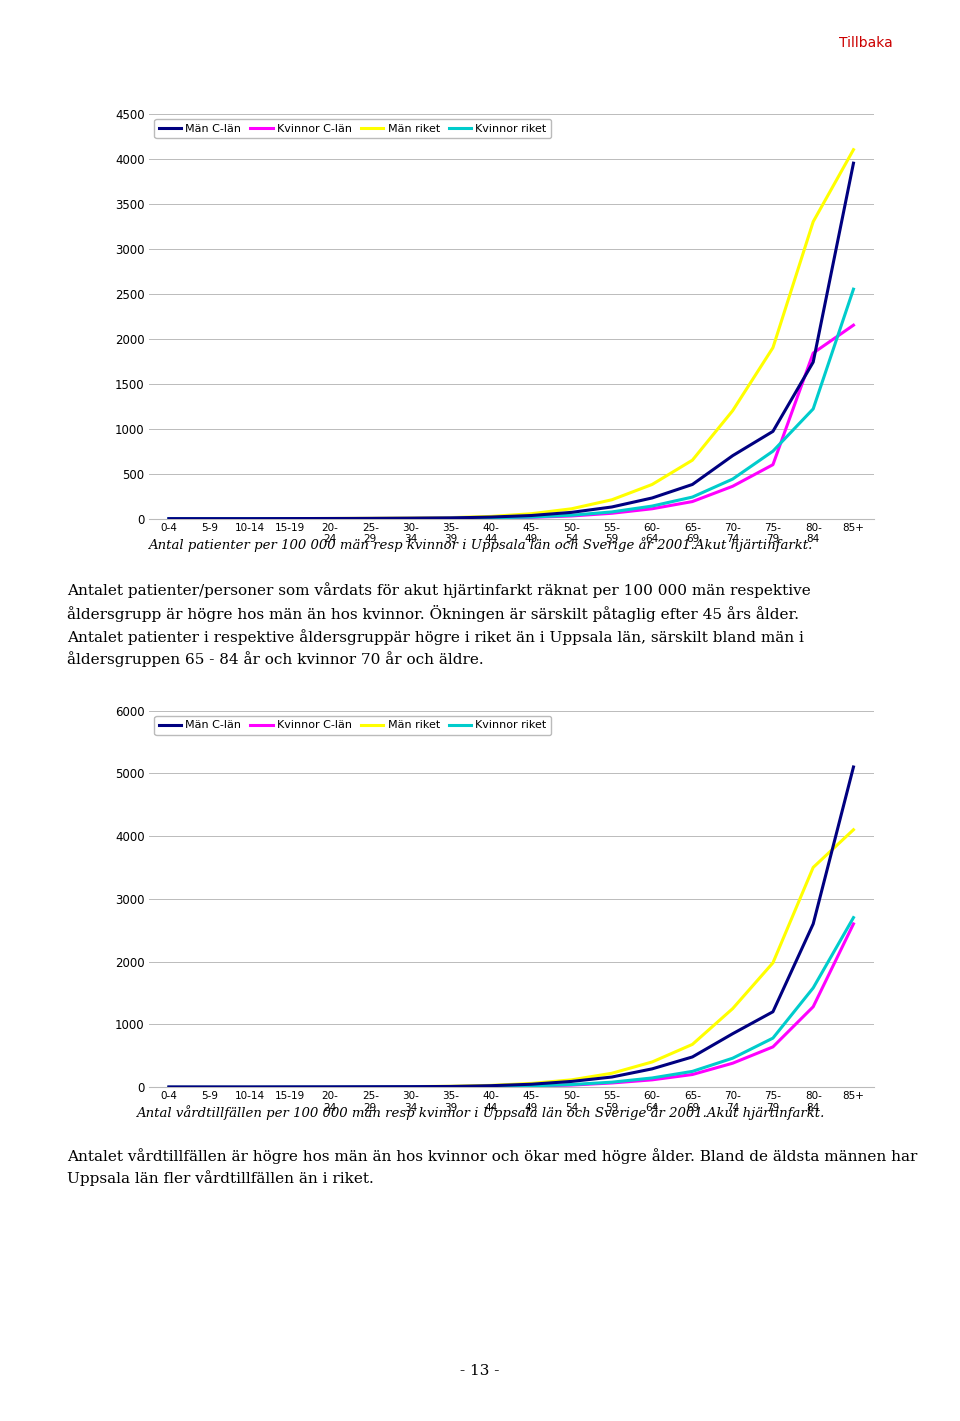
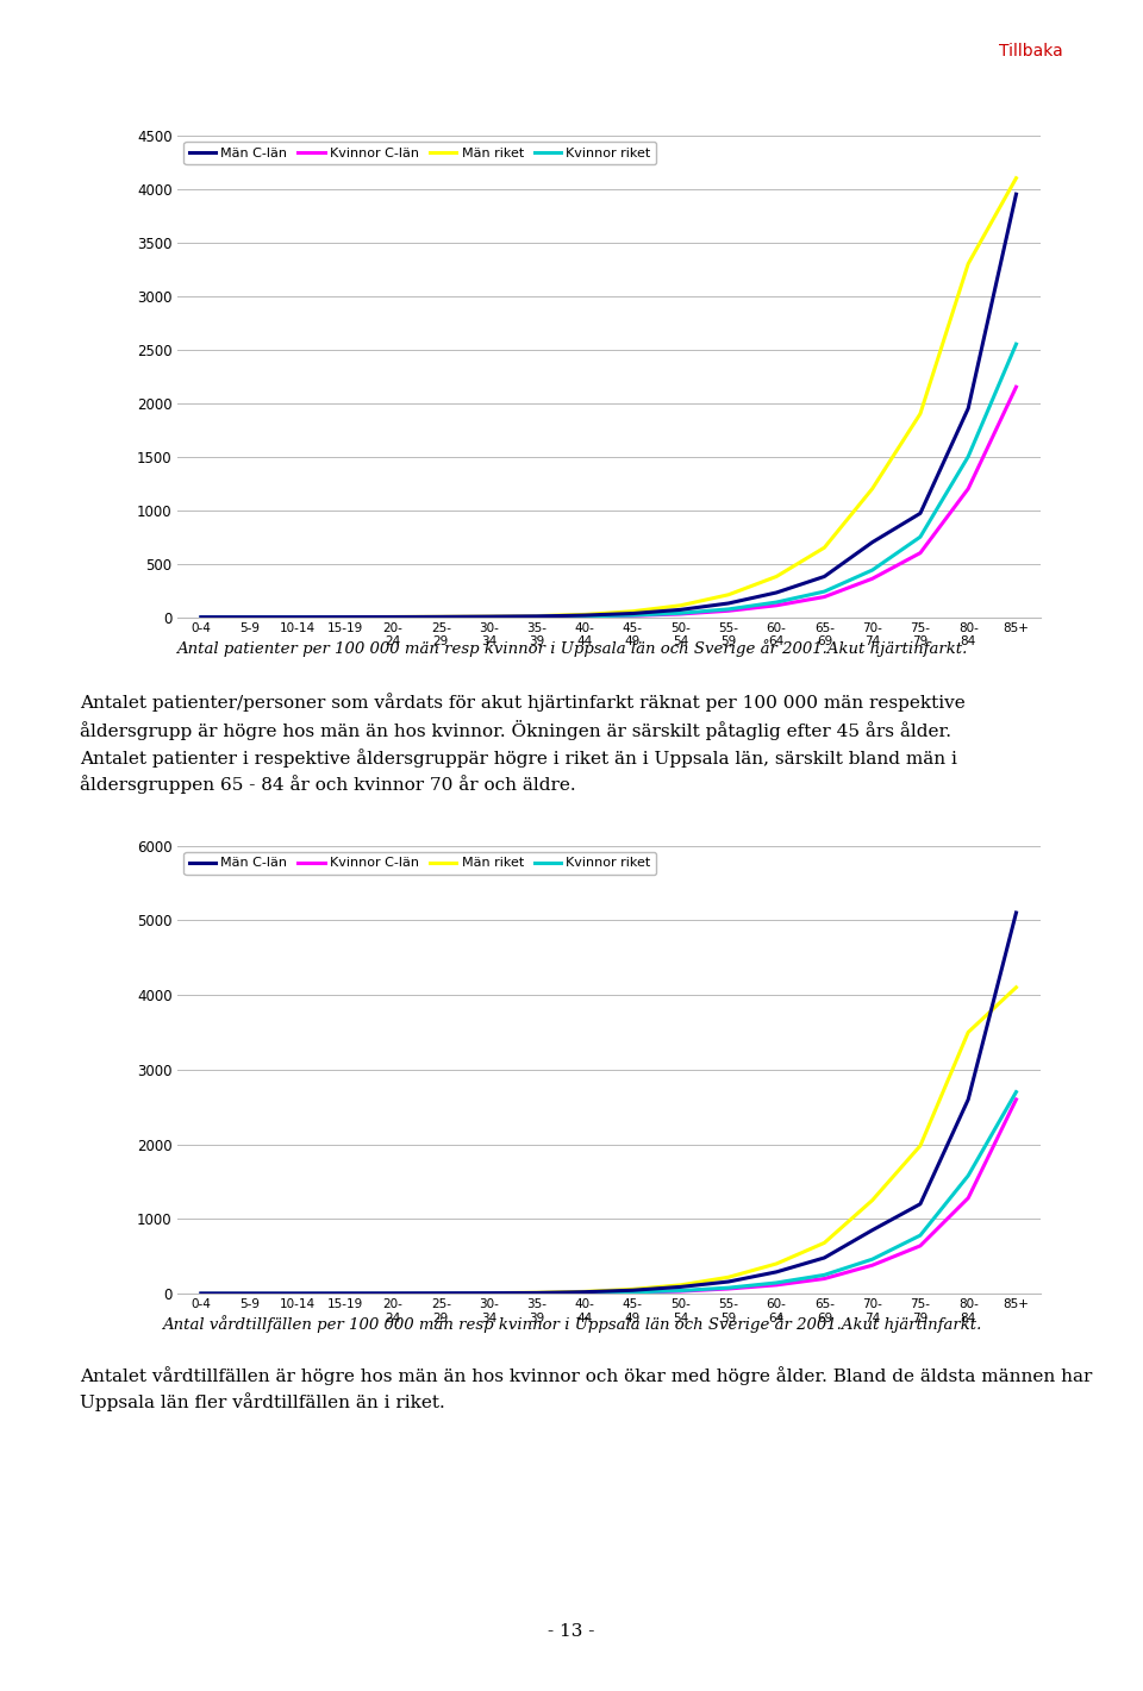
Män C-län/80- 84: 1740 -> 1950
Kvinnor C-län/80- 84: 1840 -> 1200
Kvinnor riket/80- 84: 1220 -> 1500
